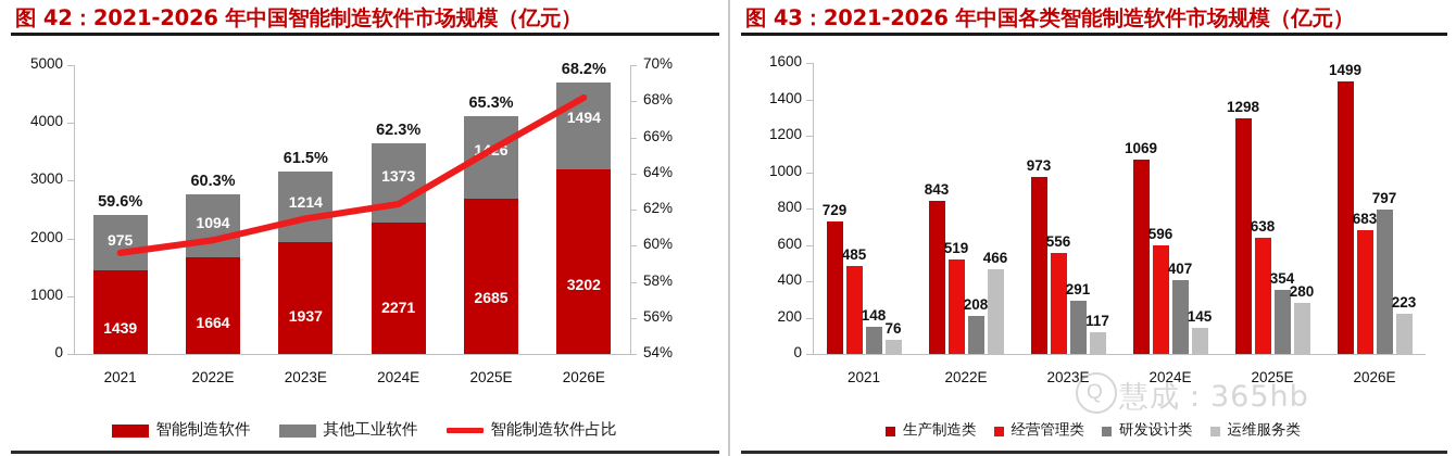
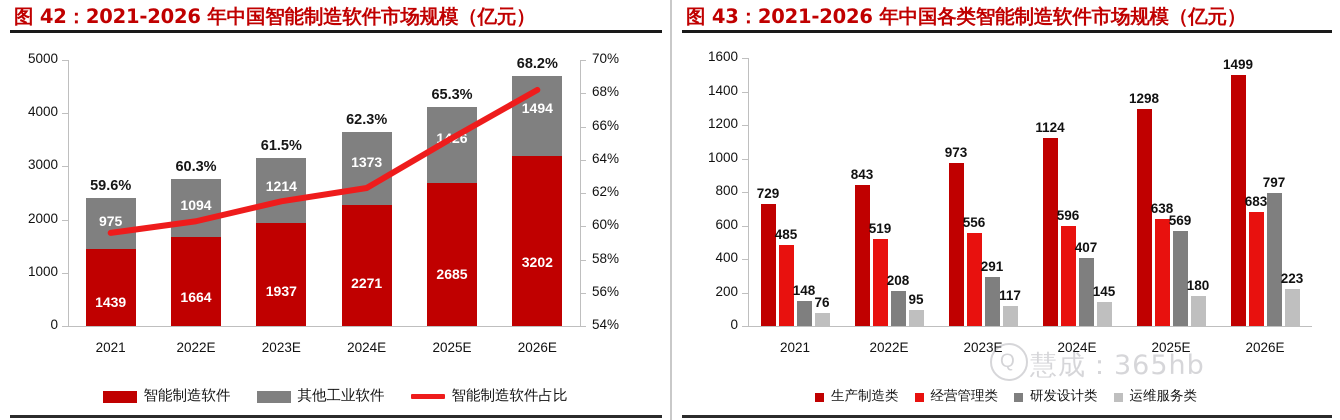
图 43：2021-2026 年中国各类智能制造软件市场规模（亿元）/运维服务类/2022E: 466 -> 95
图 43：2021-2026 年中国各类智能制造软件市场规模（亿元）/生产制造类/2024E: 1069 -> 1124
图 43：2021-2026 年中国各类智能制造软件市场规模（亿元）/研发设计类/2025E: 354 -> 569
图 43：2021-2026 年中国各类智能制造软件市场规模（亿元）/运维服务类/2025E: 280 -> 180
